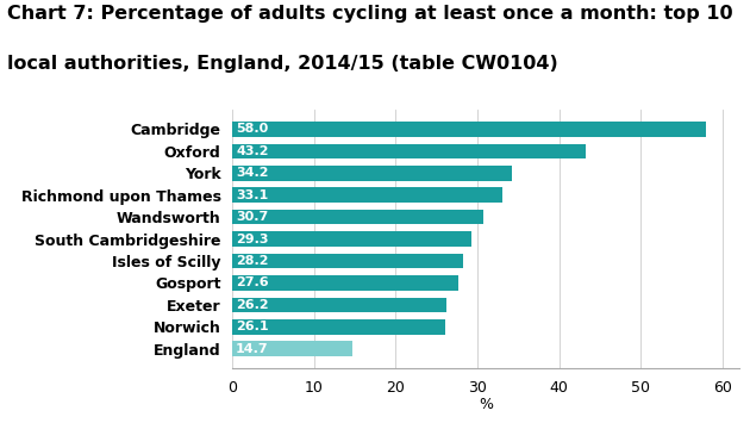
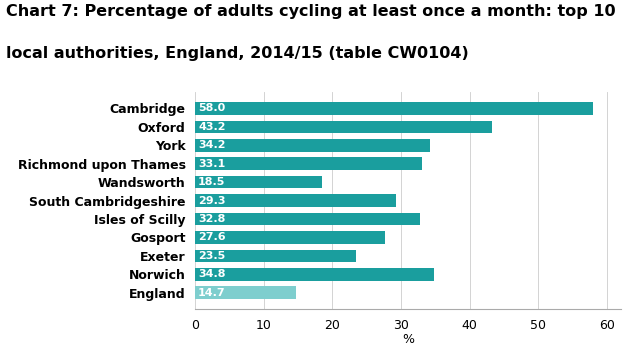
Wandsworth: 30.7 -> 18.5
Isles of Scilly: 28.2 -> 32.8
Exeter: 26.2 -> 23.5
Norwich: 26.1 -> 34.8
